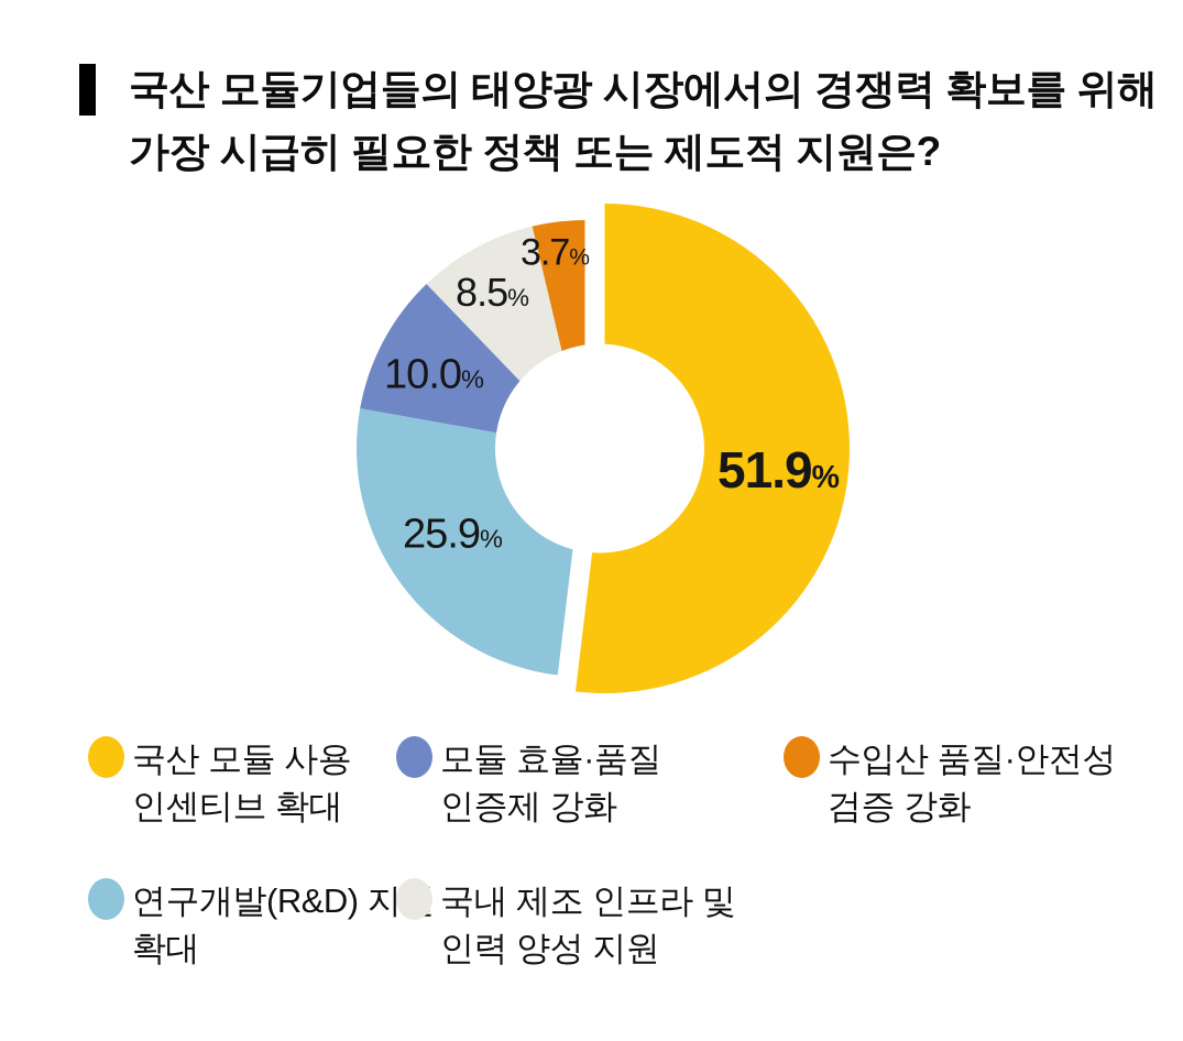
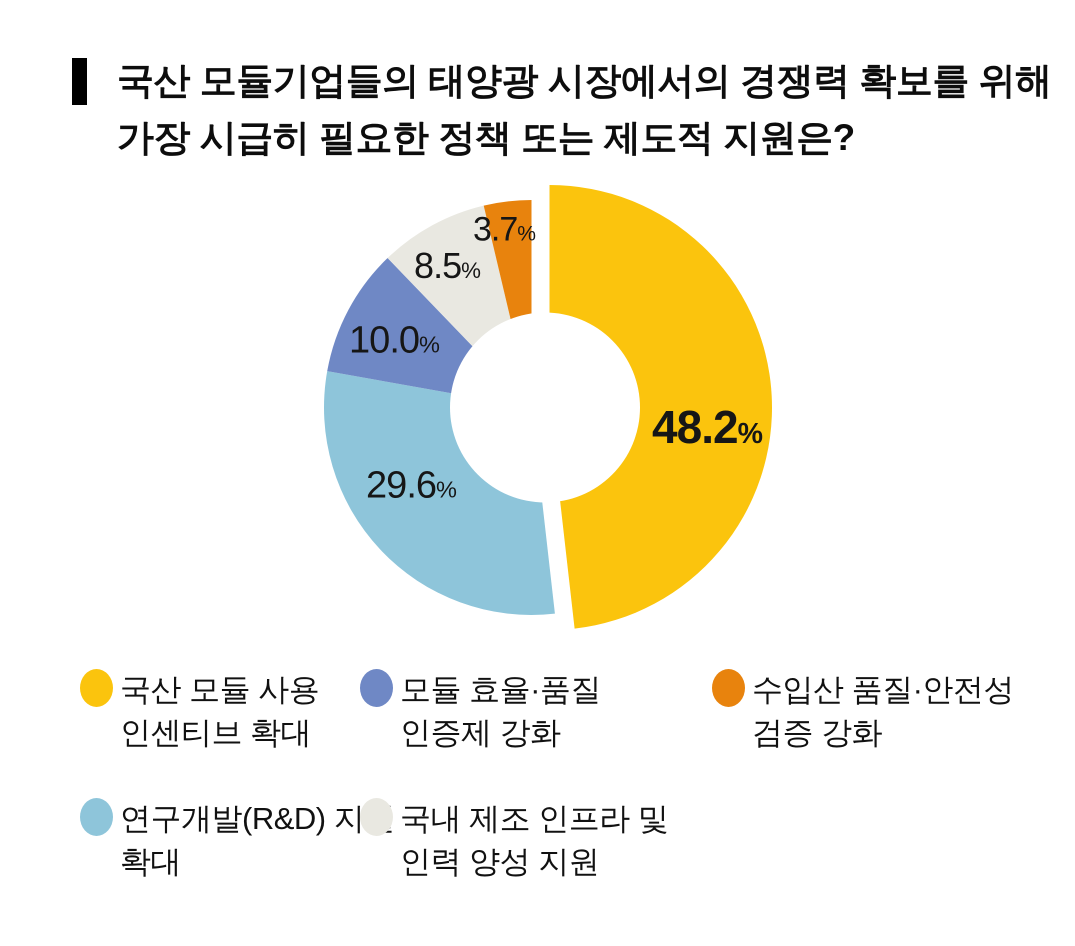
국산 모듈 사용 인센티브 확대: 51.9 -> 48.2
연구개발(R&D) 지원 확대: 25.9 -> 29.6
